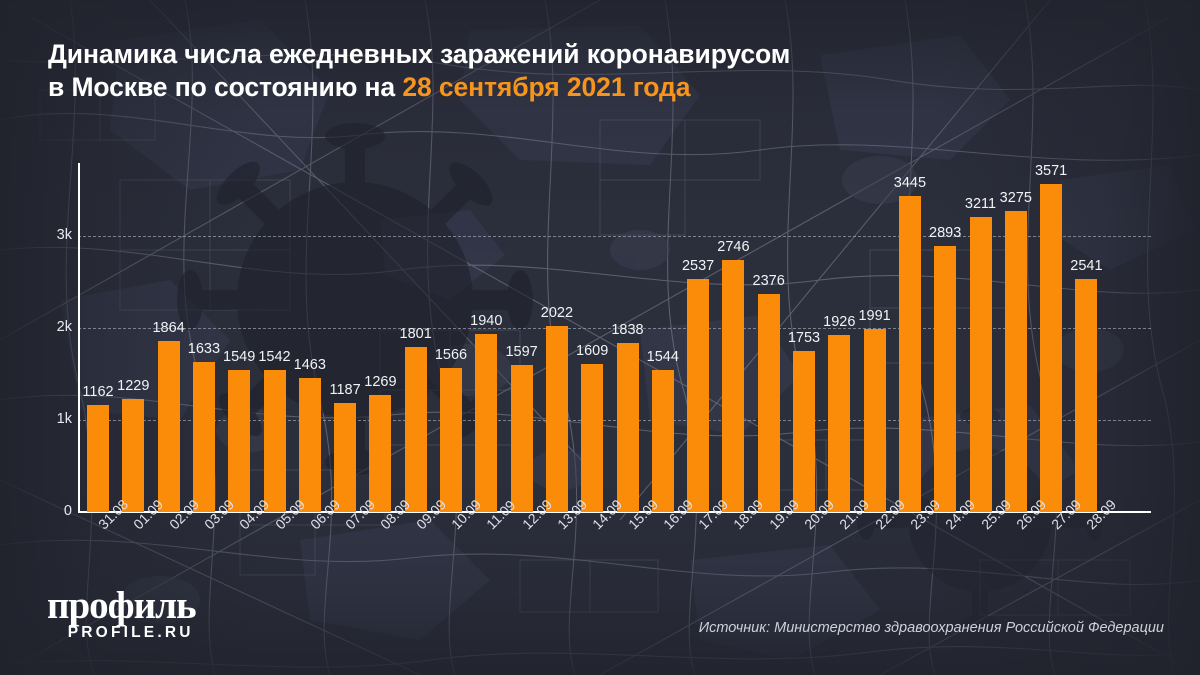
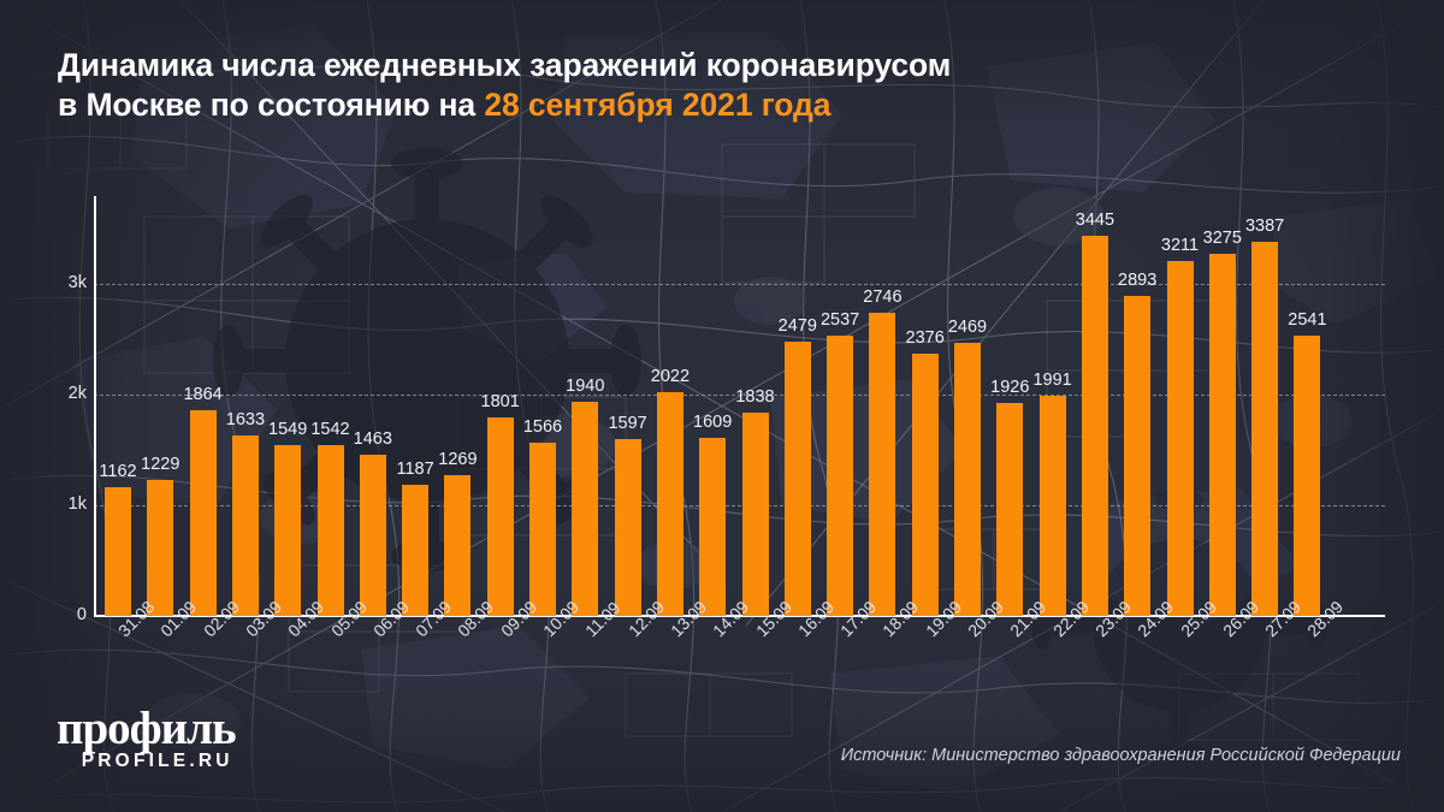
16.09: 1544 -> 2479
20.09: 1753 -> 2469
27.09: 3571 -> 3387
